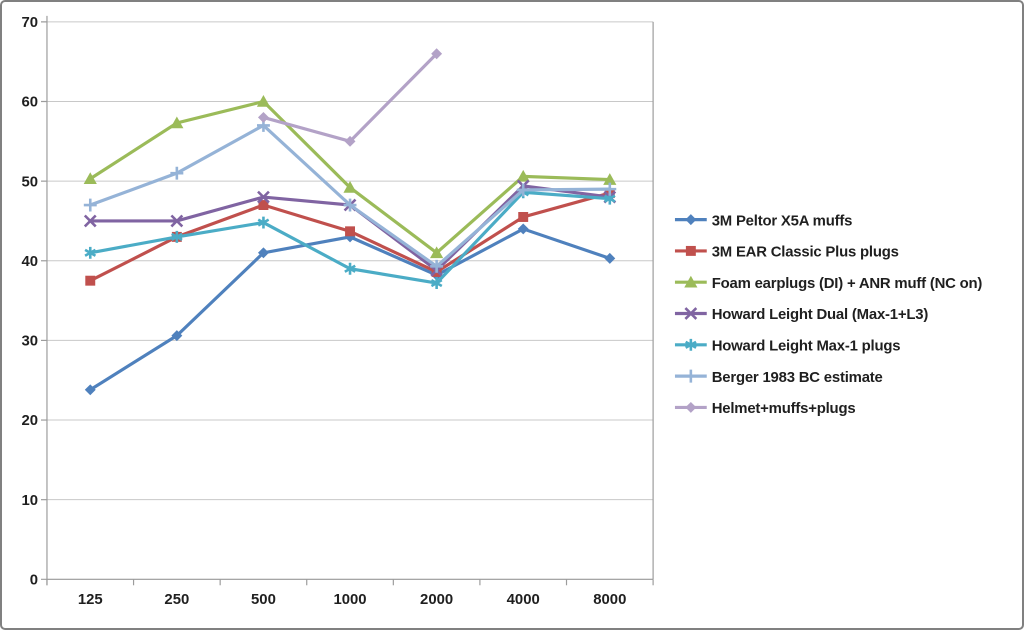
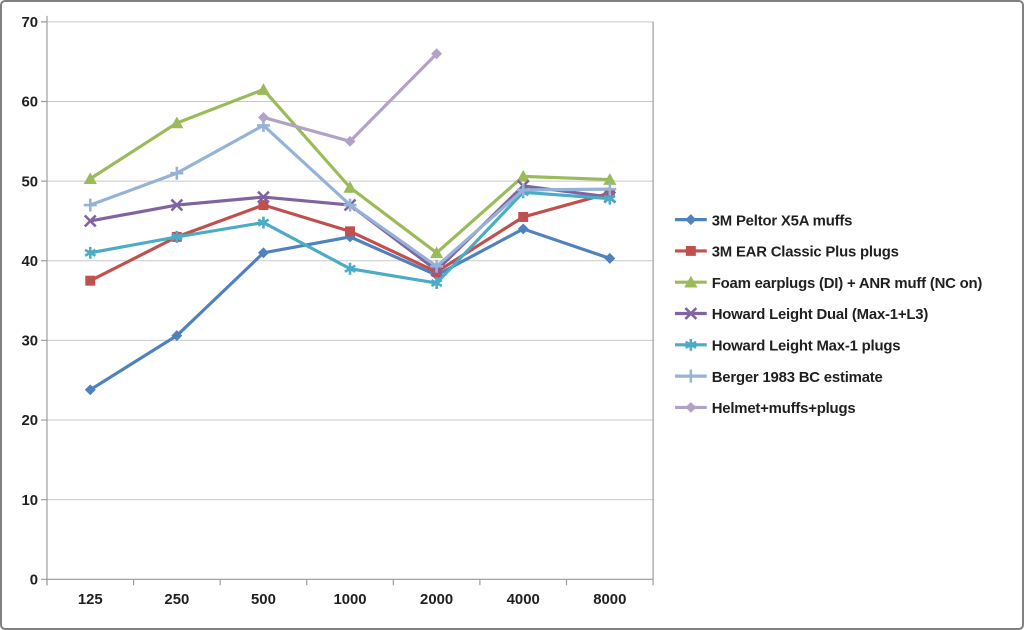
Howard Leight Dual (Max-1+L3)/250: 45 -> 47
Foam earplugs (DI) + ANR muff (NC on)/500: 60 -> 62
